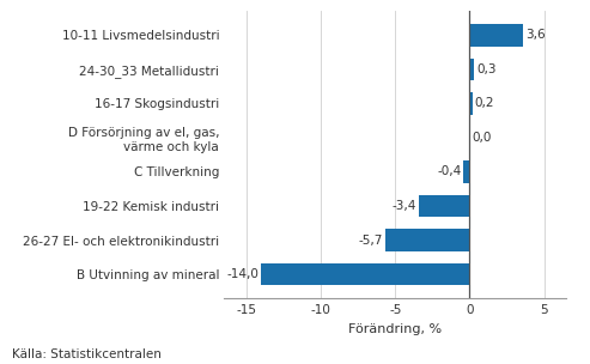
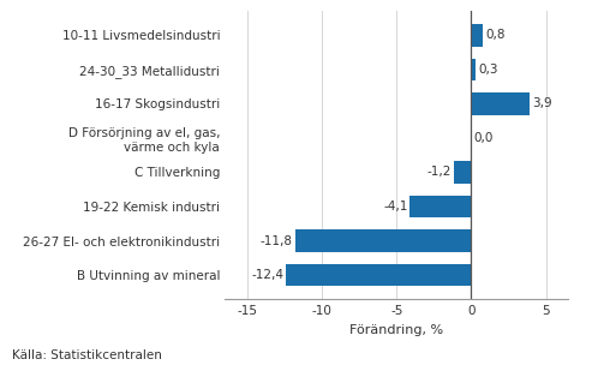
10-11 Livsmedelsindustri: 3,6 -> 0,8
16-17 Skogsindustri: 0,2 -> 3,9
C Tillverkning: -0,4 -> -1,2
19-22 Kemisk industri: -3,4 -> -4,1
26-27 El- och elektronikindustri: -5,7 -> -11,8
B Utvinning av mineral: -14,0 -> -12,4
